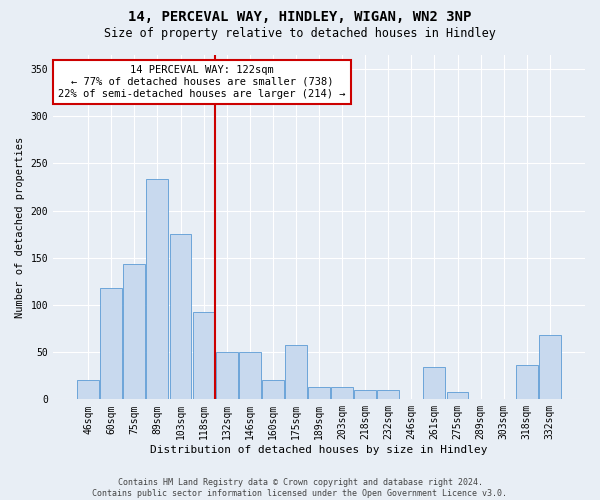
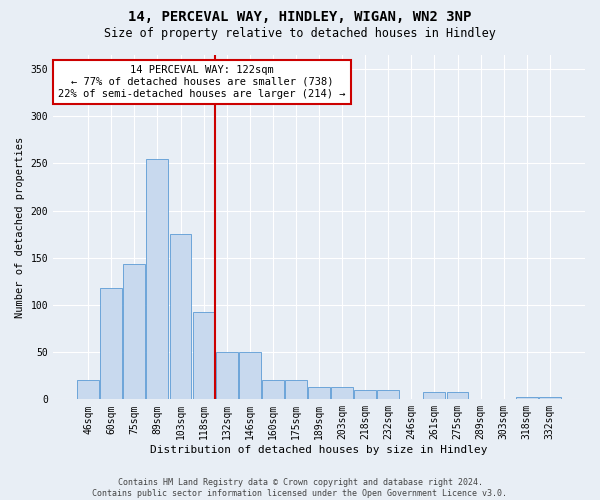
89sqm: 234 -> 255
175sqm: 58 -> 21
261sqm: 34 -> 8
318sqm: 36 -> 3
332sqm: 68 -> 3
